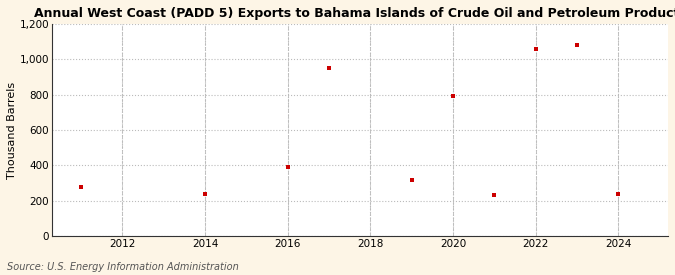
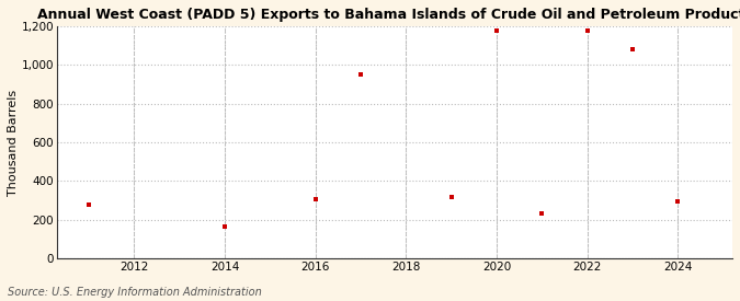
2014: 240 -> 160
2016: 390 -> 300
2020: 790 -> 1,180
2022: 1,060 -> 1,180
2024: 240 -> 300
